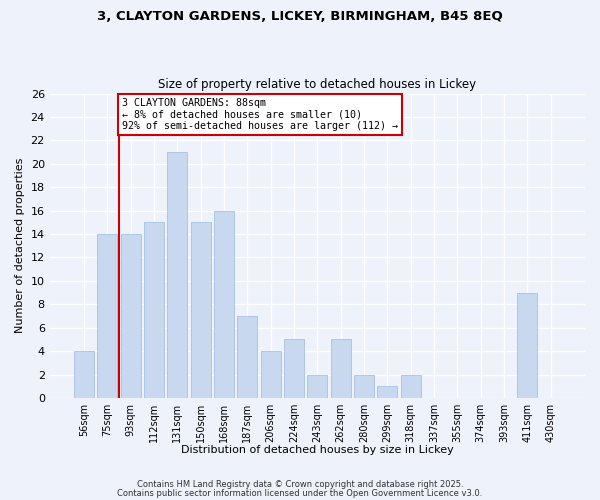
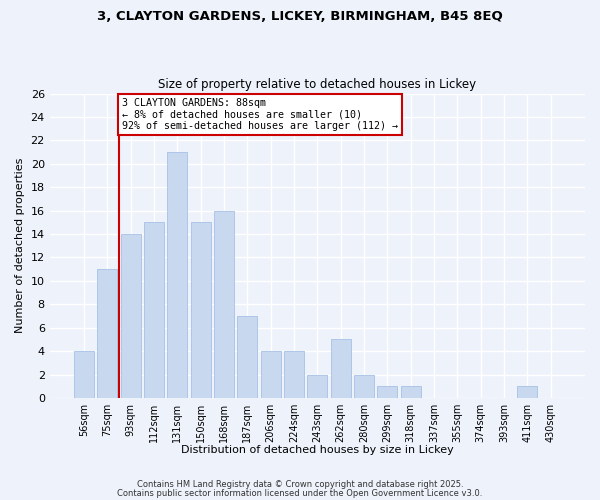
75sqm: 14 -> 11
224sqm: 5 -> 4
318sqm: 2 -> 1
411sqm: 9 -> 1
